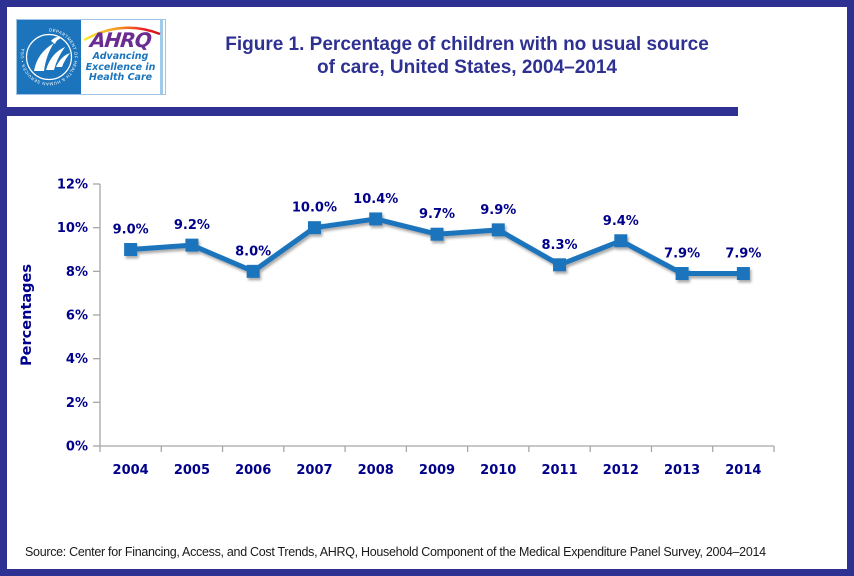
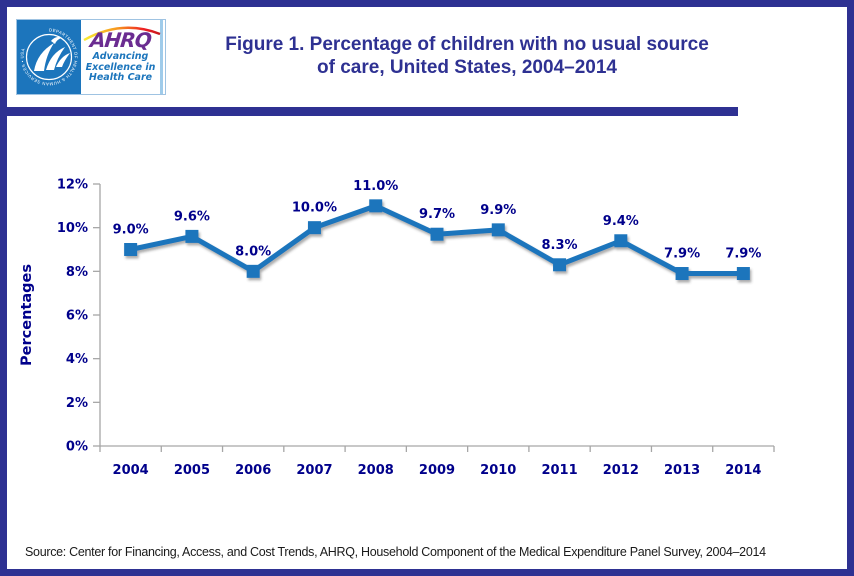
2005: 9.2% -> 9.6%
2008: 10.4% -> 11.0%
